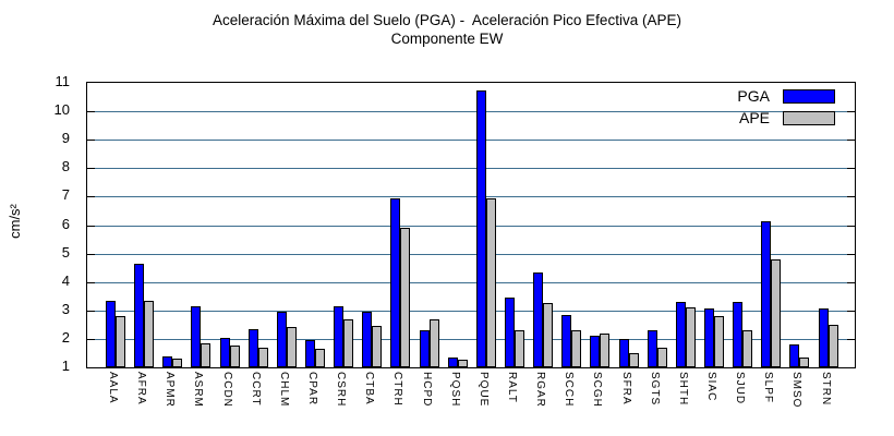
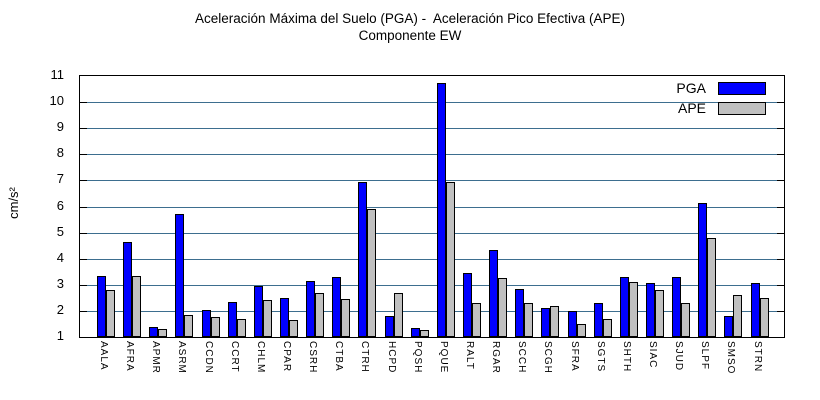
PGA/ASRM: 3.1 -> 5.7
PGA/CPAR: 1.9 -> 2.5
PGA/CTBA: 3.0 -> 3.3
PGA/HCPD: 2.3 -> 1.8
APE/SMSO: 1.4 -> 2.6
